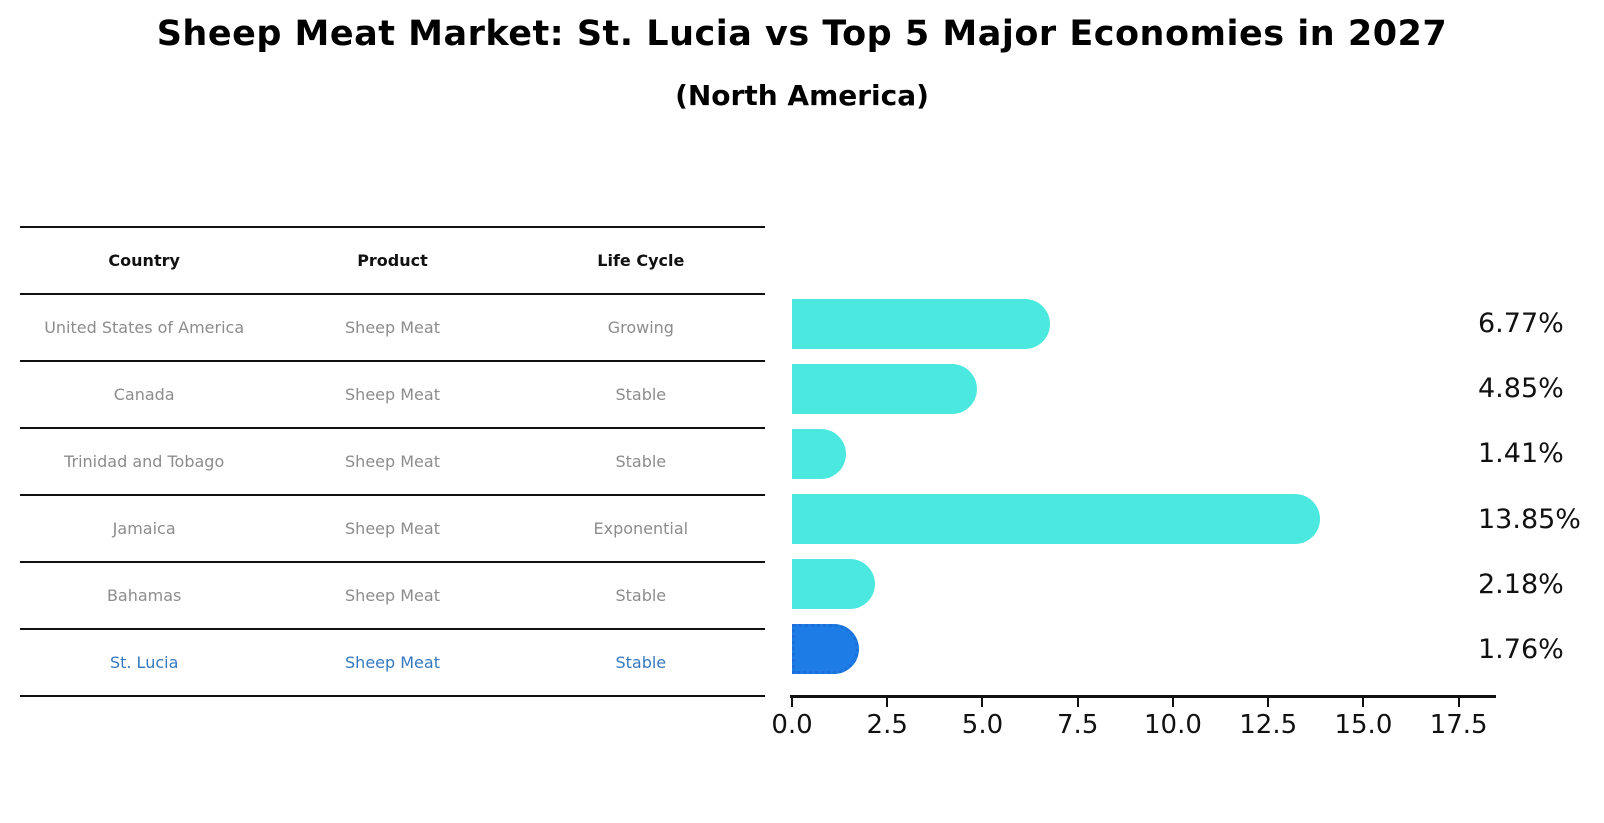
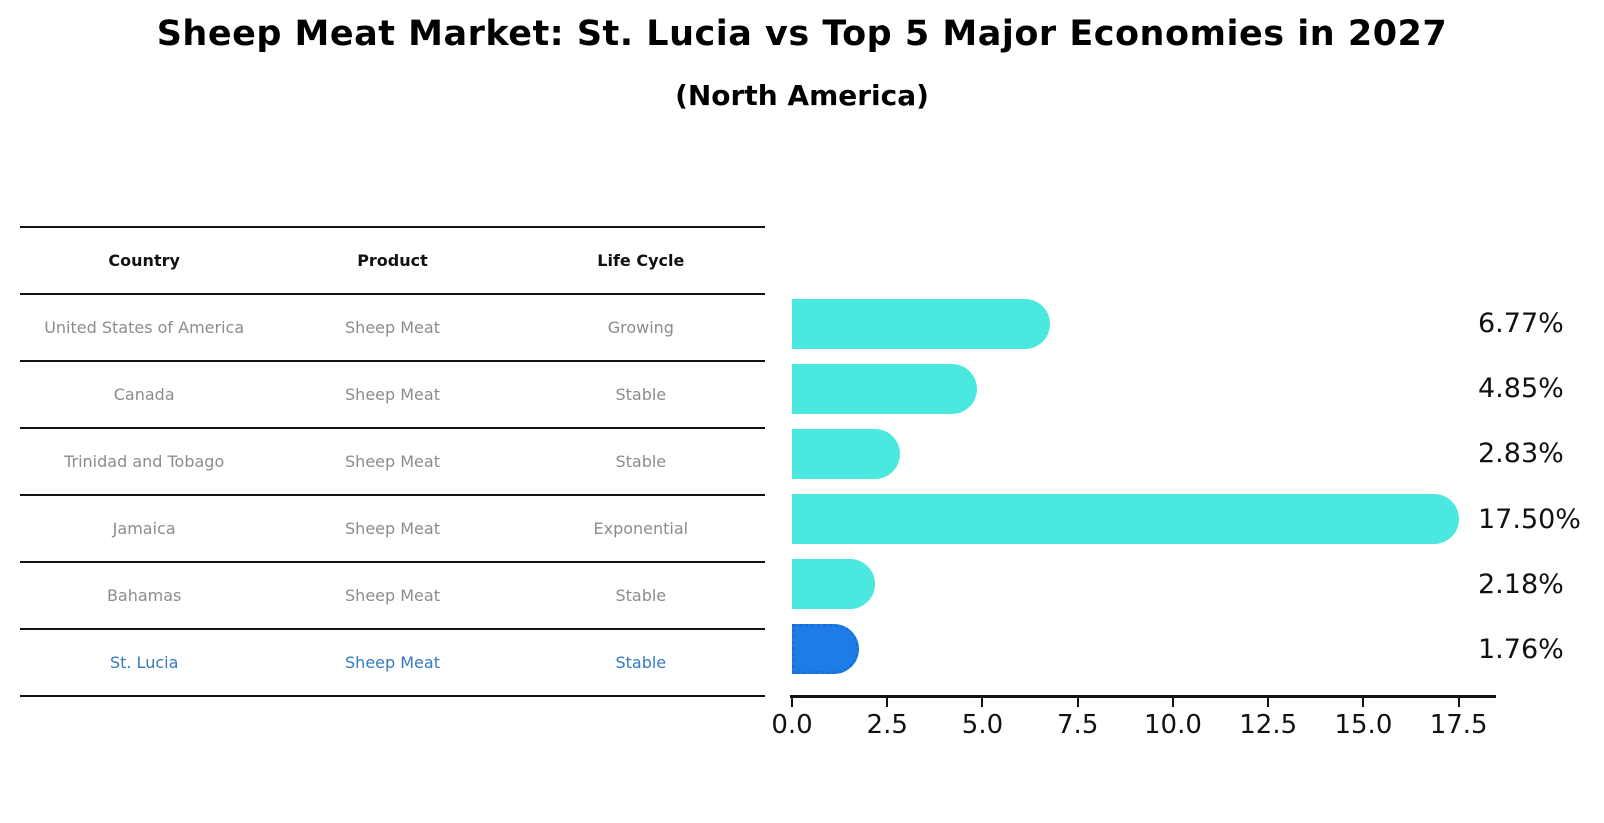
Trinidad and Tobago: 1.41% -> 2.83%
Jamaica: 13.85% -> 17.50%
